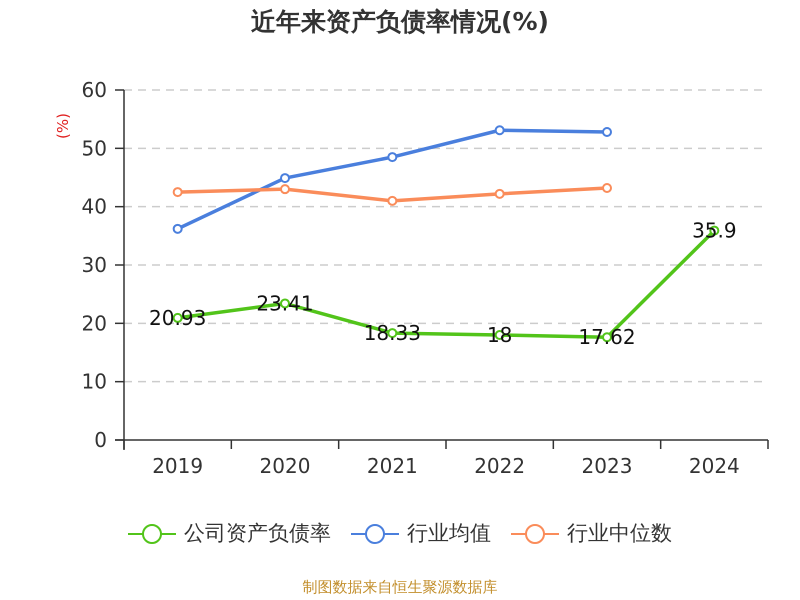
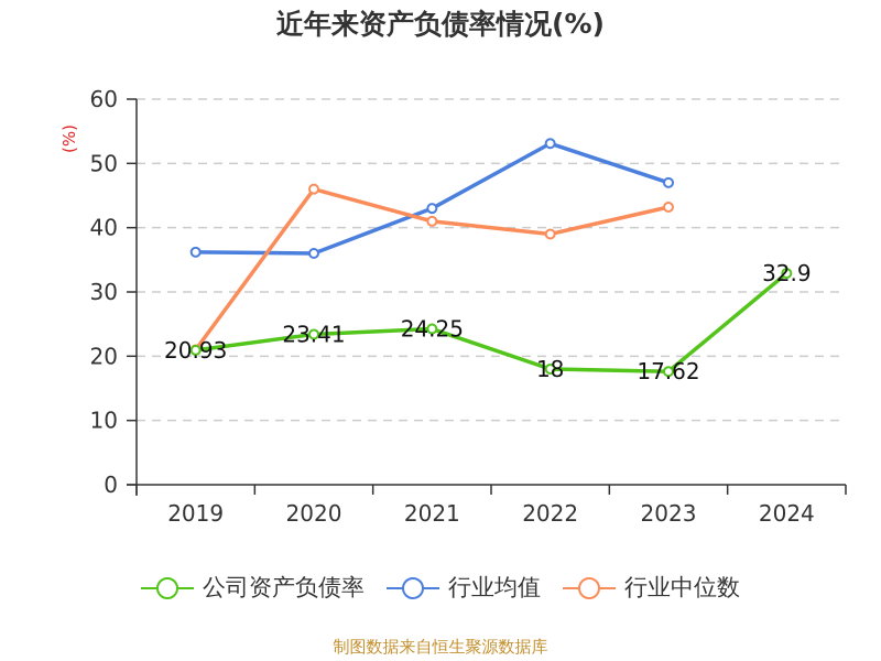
行业中位数/2019: 42 -> 21
行业均值/2020: 45 -> 36
行业中位数/2020: 43 -> 46
公司资产负债率/2021: 18.33 -> 24.25
行业均值/2021: 48 -> 43
行业中位数/2022: 42 -> 39
行业均值/2023: 53 -> 47
公司资产负债率/2024: 35.9 -> 32.9
